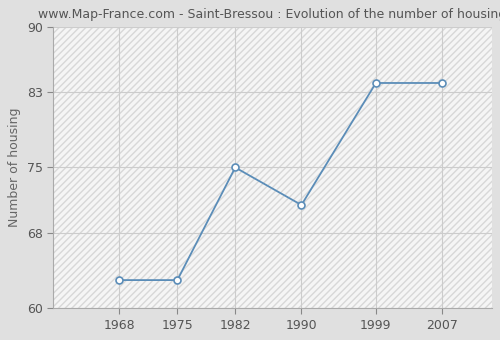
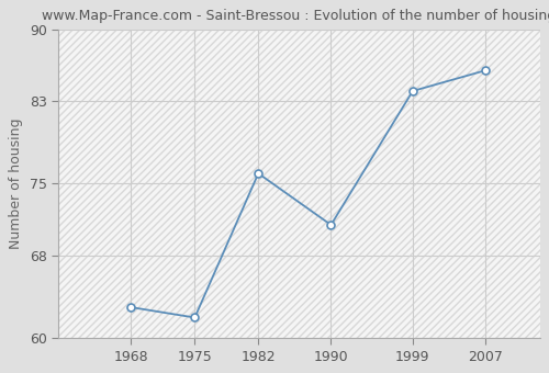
1975: 63 -> 62
1982: 75 -> 76
2007: 84 -> 86
